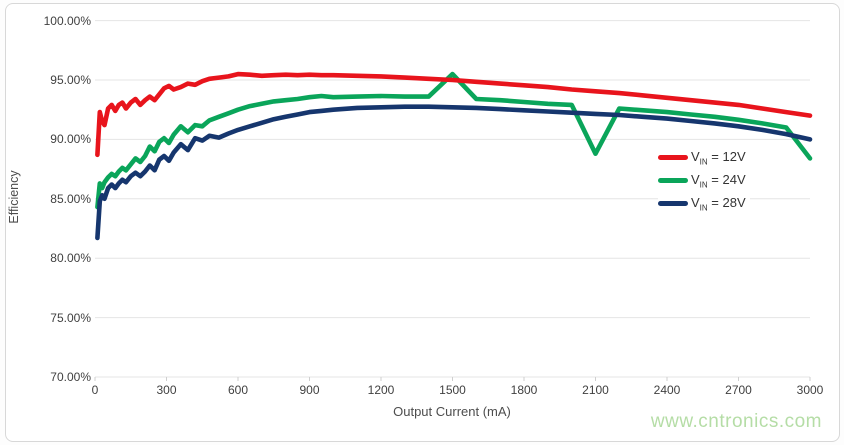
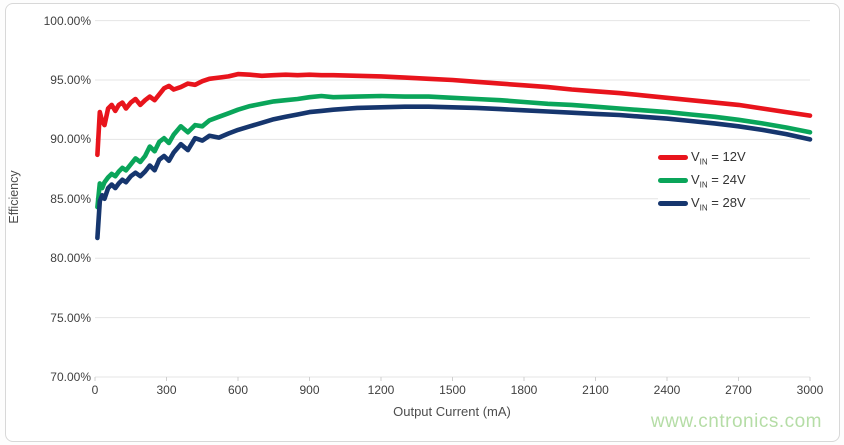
VIN = 24V/1500: 95.5% -> 93.5%
VIN = 24V/2100: 88.8% -> 92.8%
VIN = 24V/3000: 88.4% -> 90.6%
